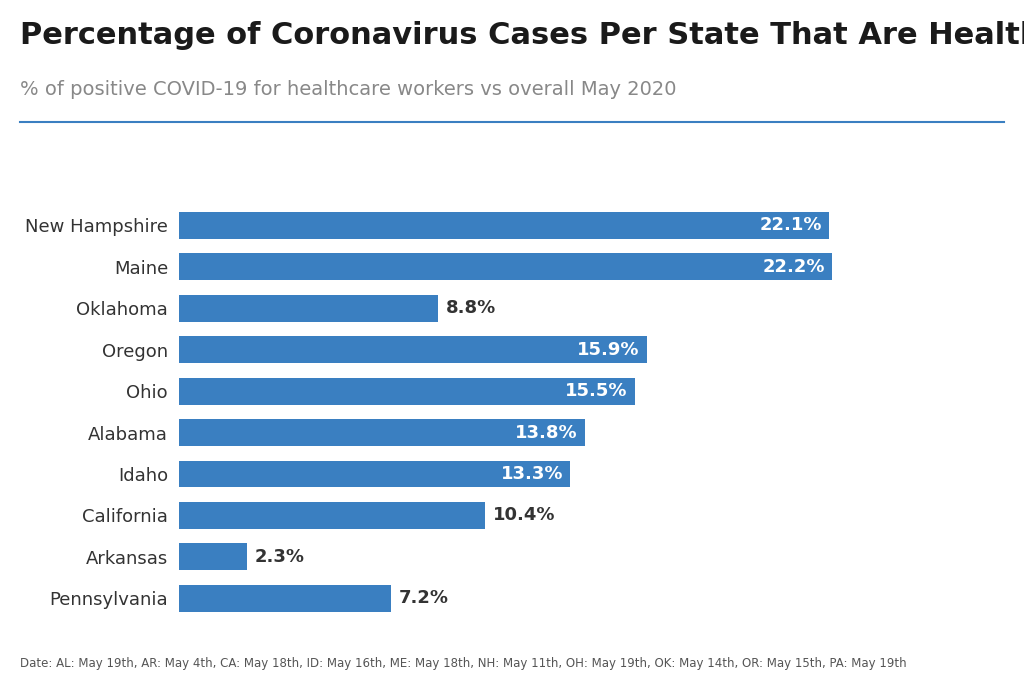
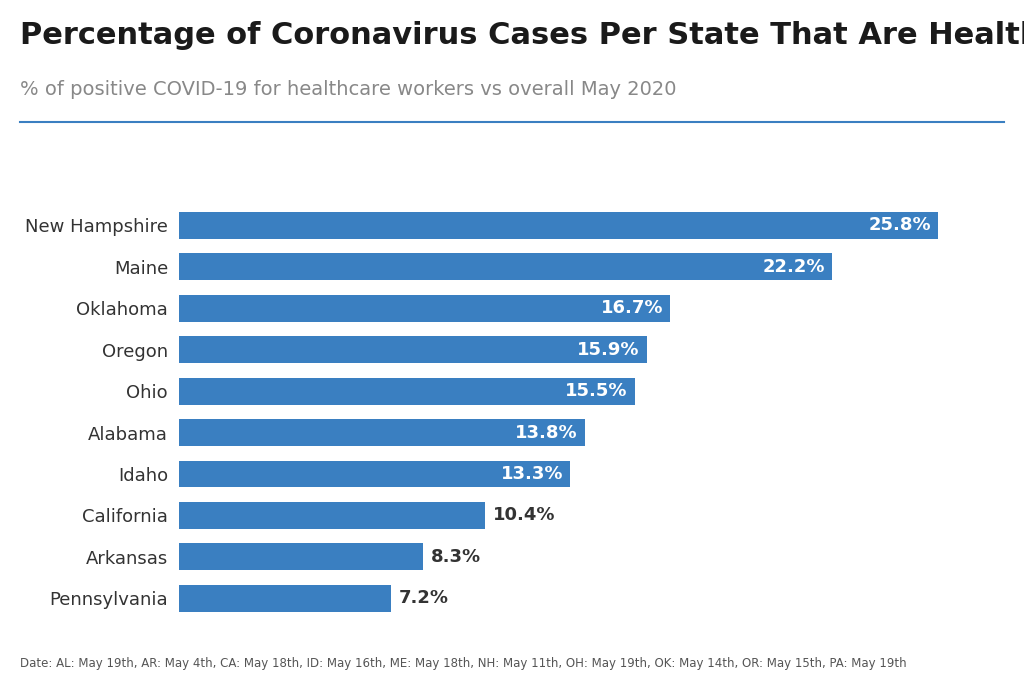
New Hampshire: 22.1% -> 25.8%
Oklahoma: 8.8% -> 16.7%
Arkansas: 2.3% -> 8.3%
